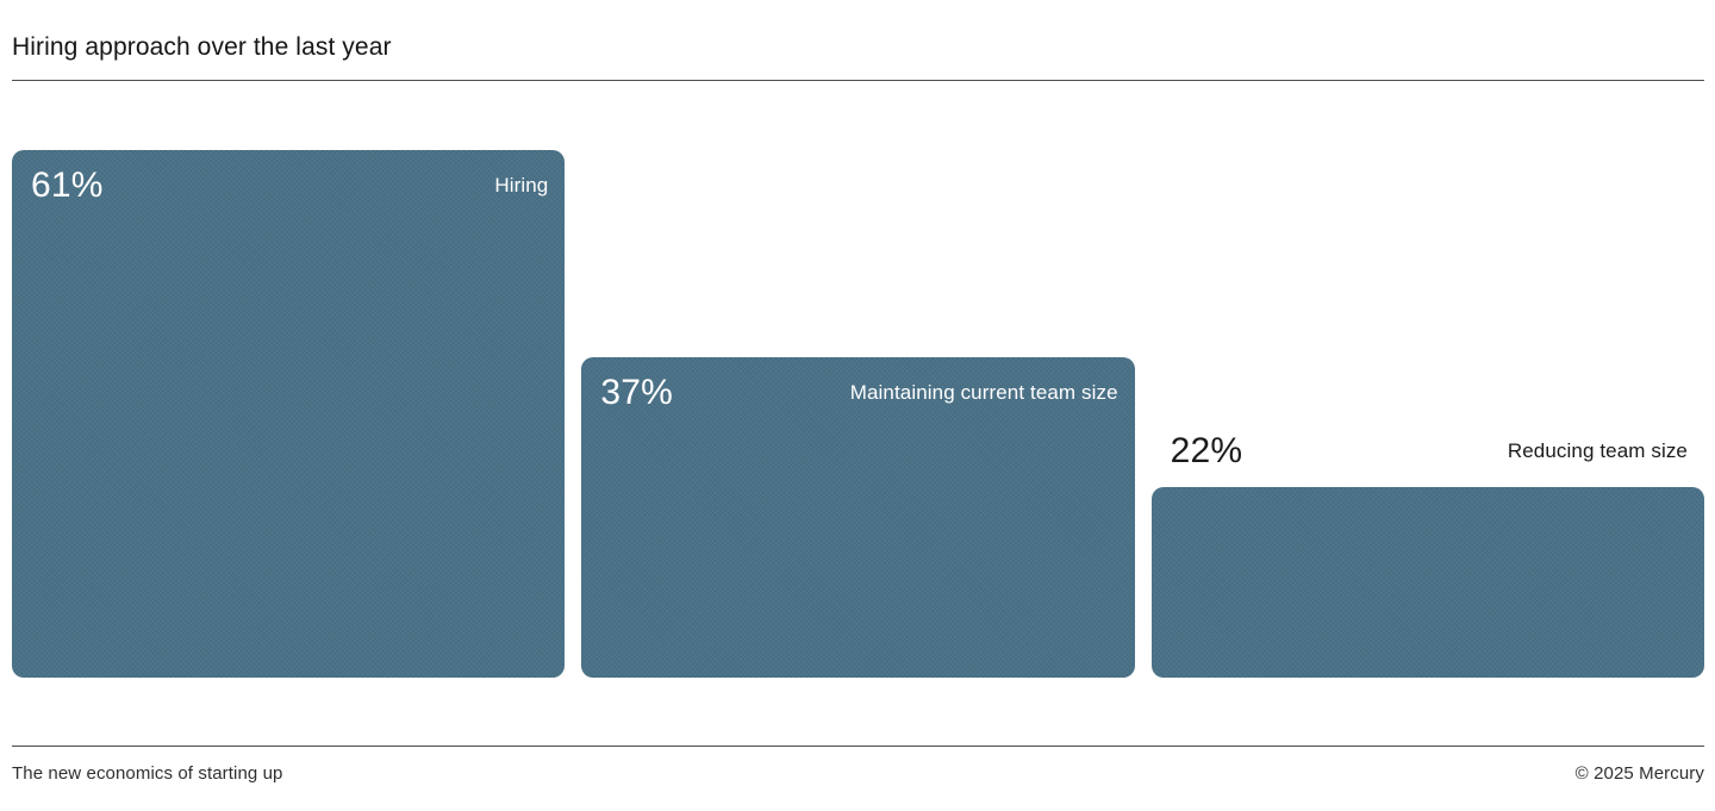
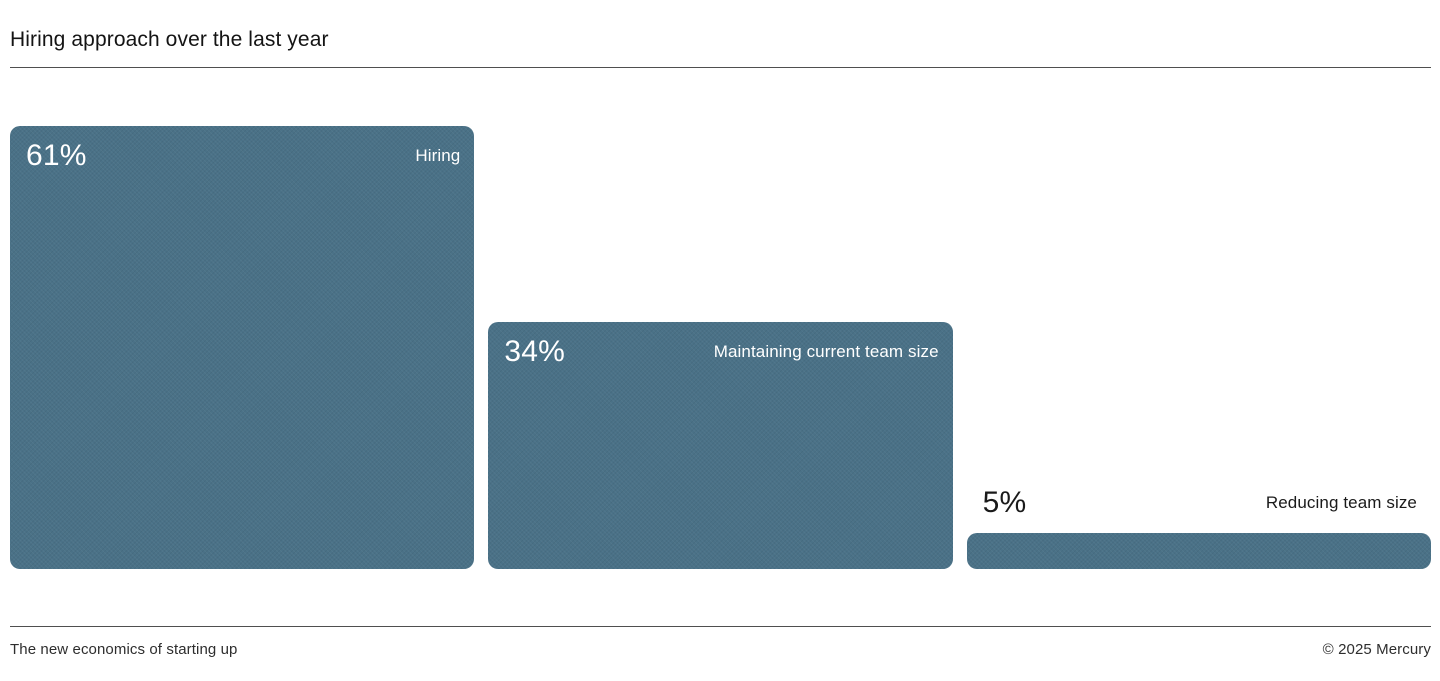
Maintaining current team size: 37% -> 34%
Reducing team size: 22% -> 5%
